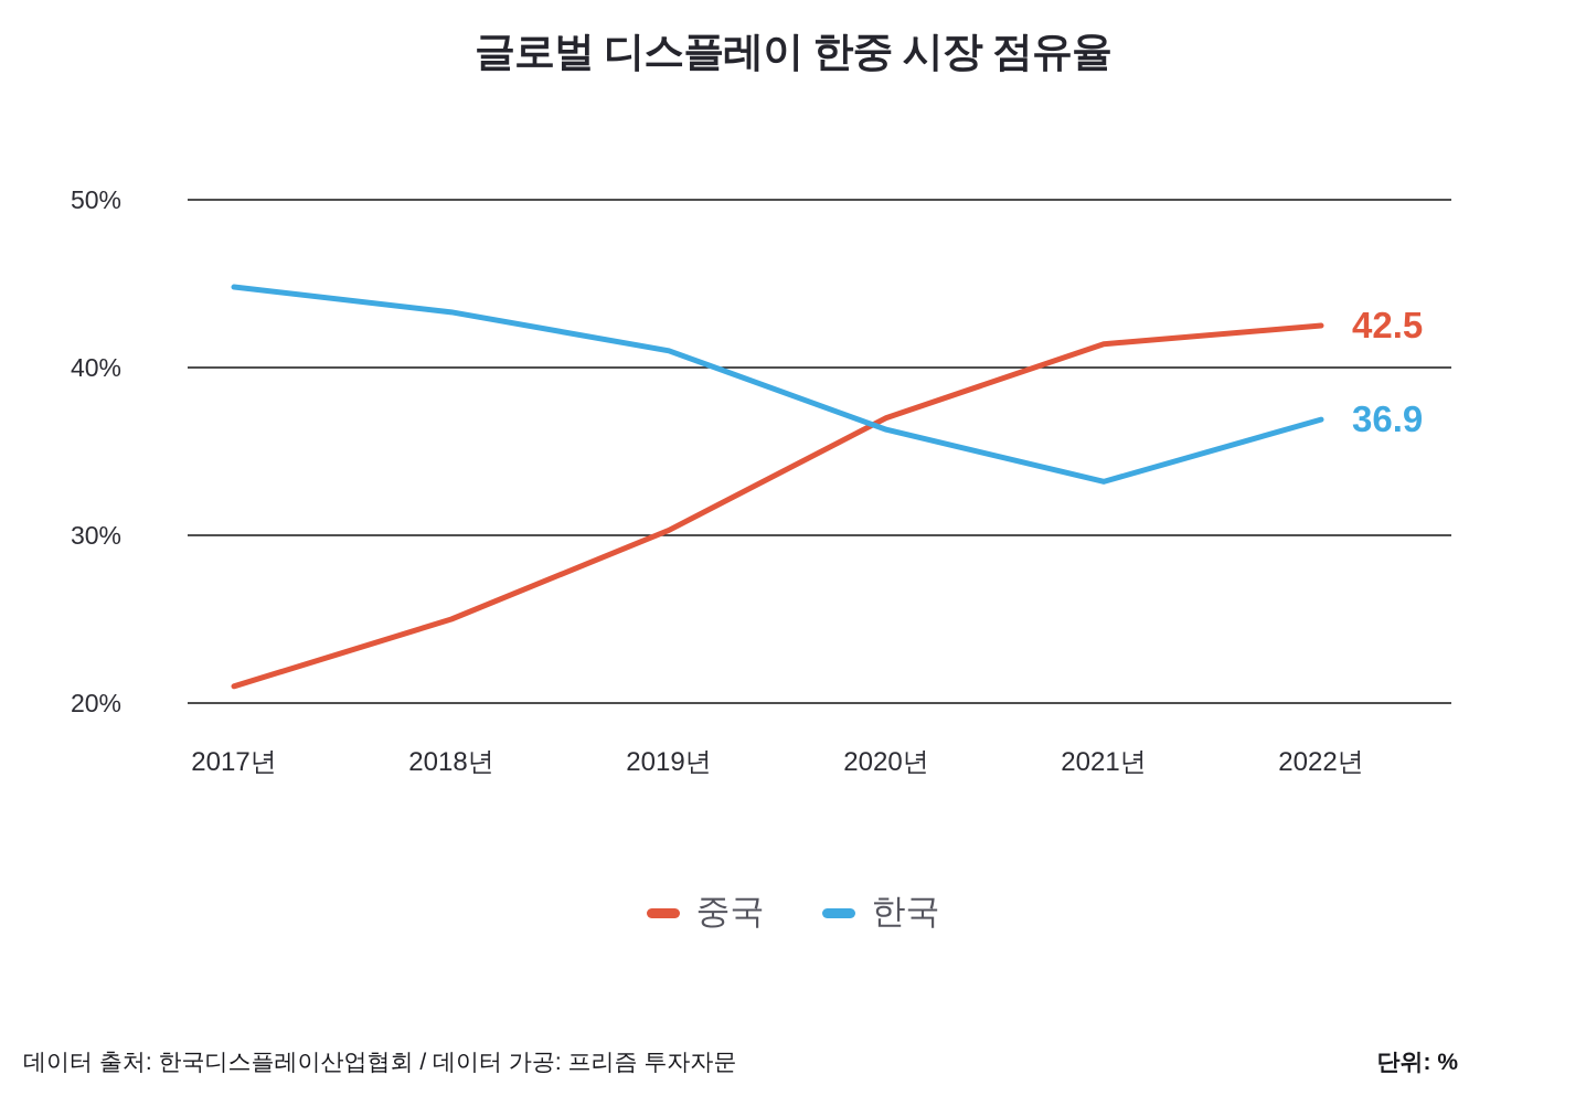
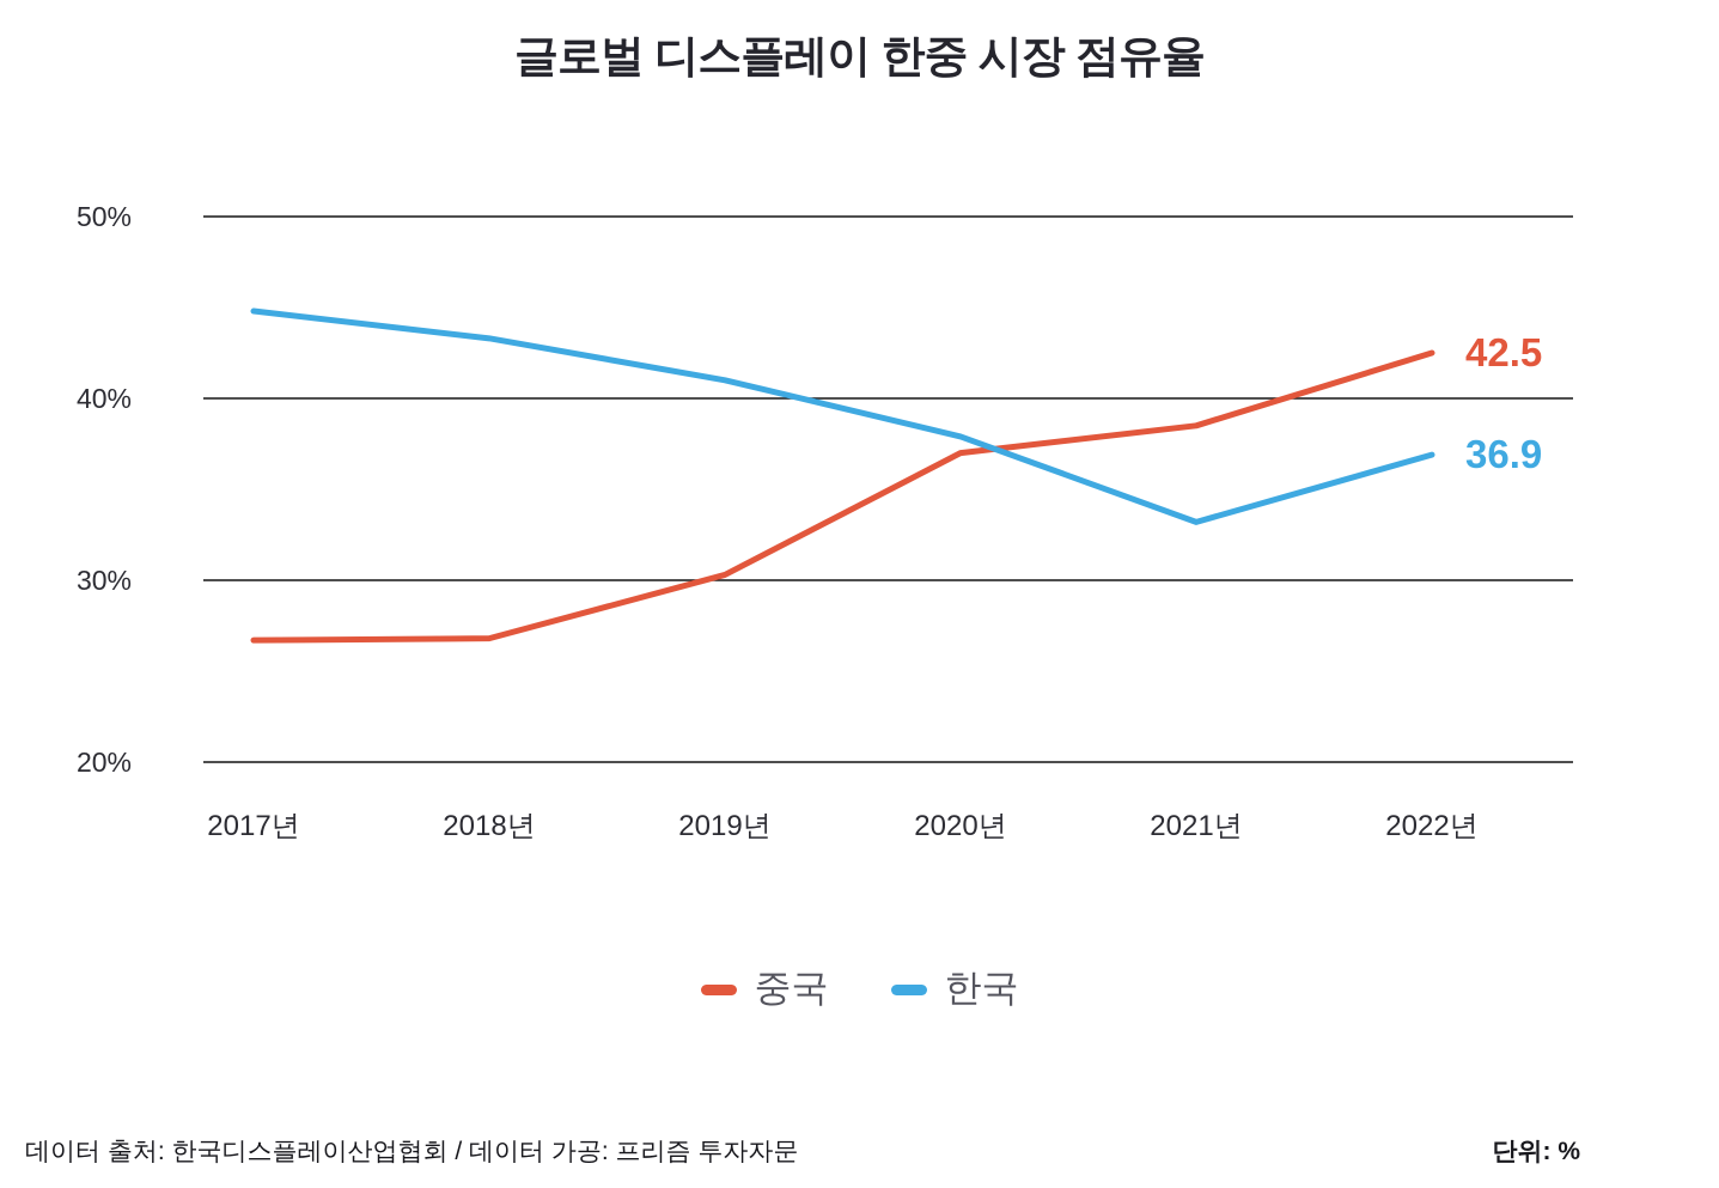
중국/2017년: 21.0% -> 26.7%
중국/2018년: 25.0% -> 26.8%
한국/2020년: 36.3% -> 37.9%
중국/2021년: 41.4% -> 38.5%
